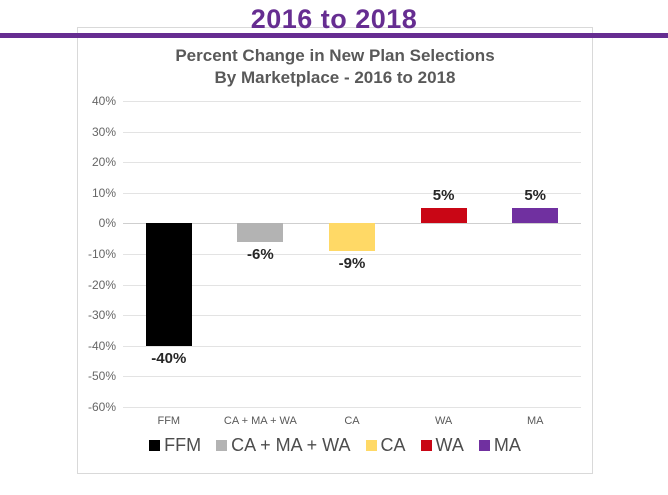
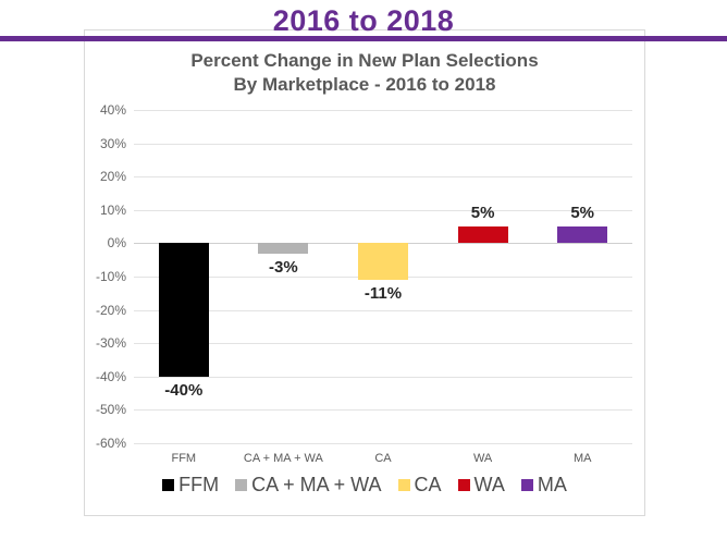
CA + MA + WA: -6% -> -3%
CA: -9% -> -11%
